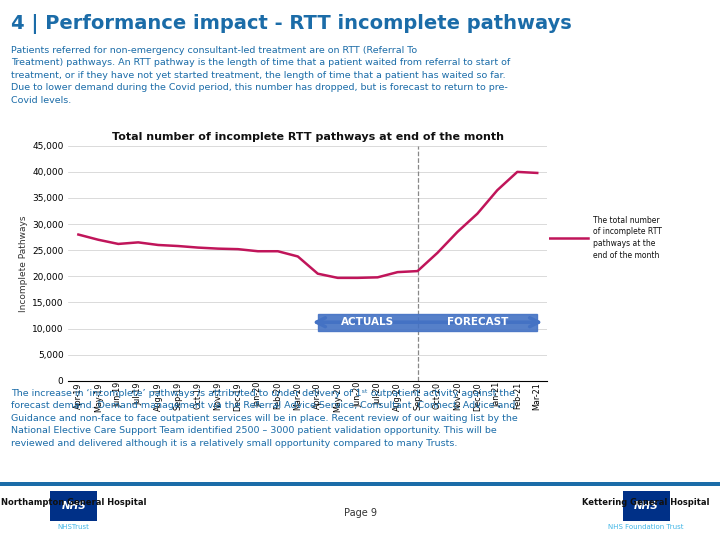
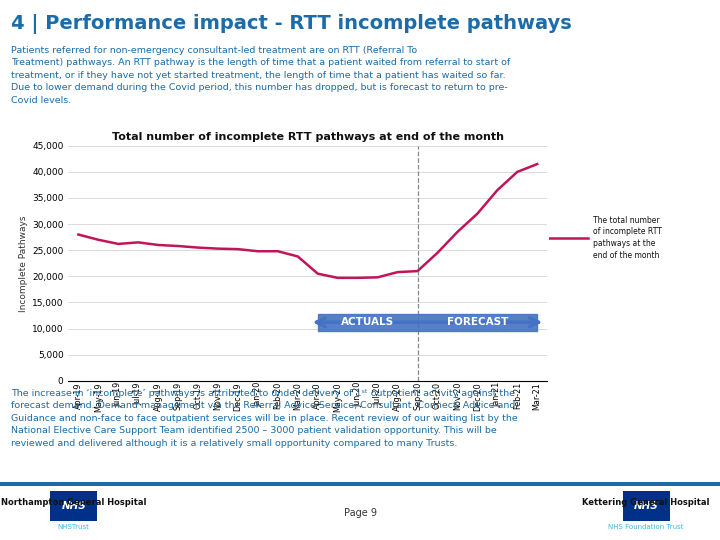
Mar-21: 39,800 -> 41,500
